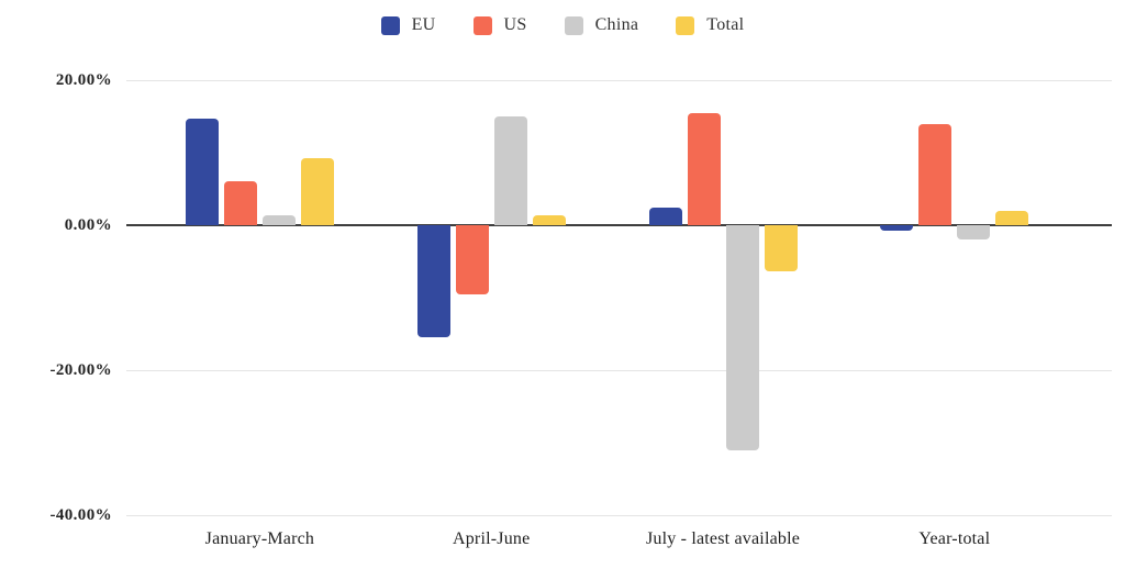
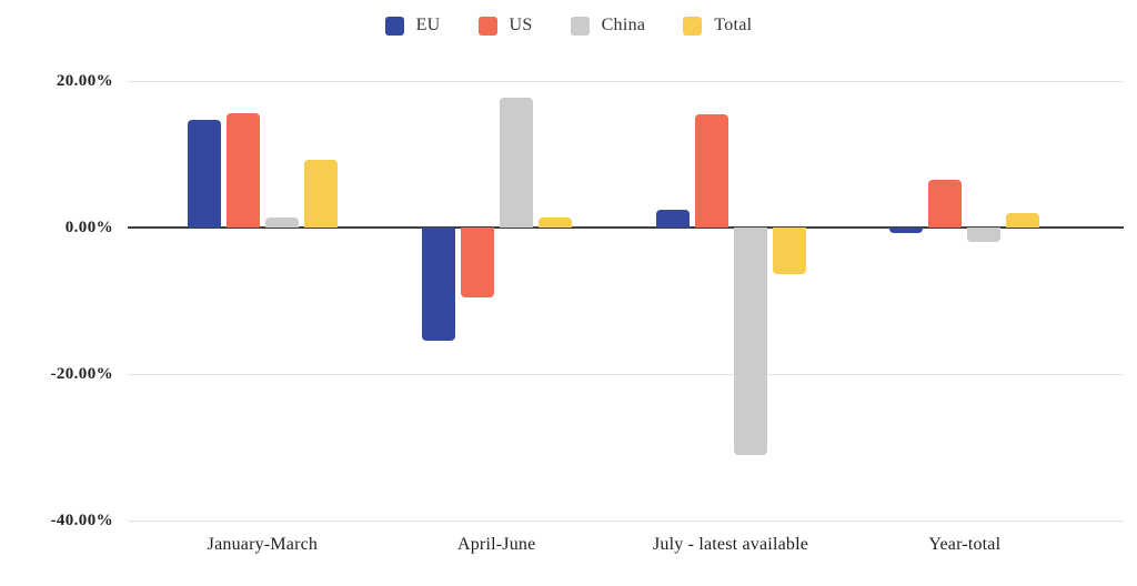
US/January-March: 6% -> 16%
China/April-June: 15% -> 18%
US/Year-total: 14% -> 6%
